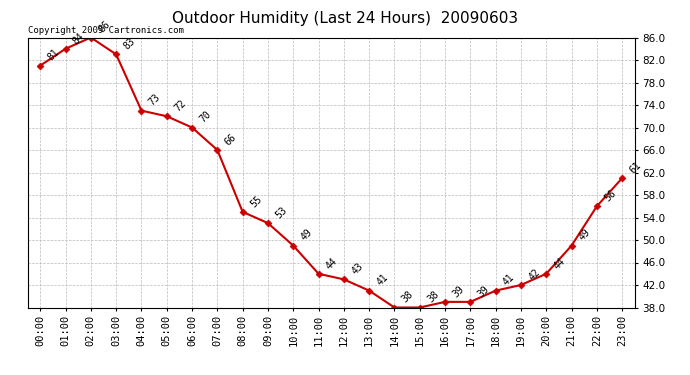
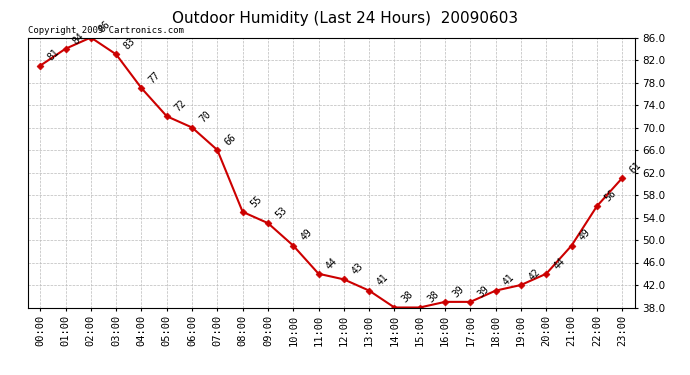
04:00: 73 -> 77
